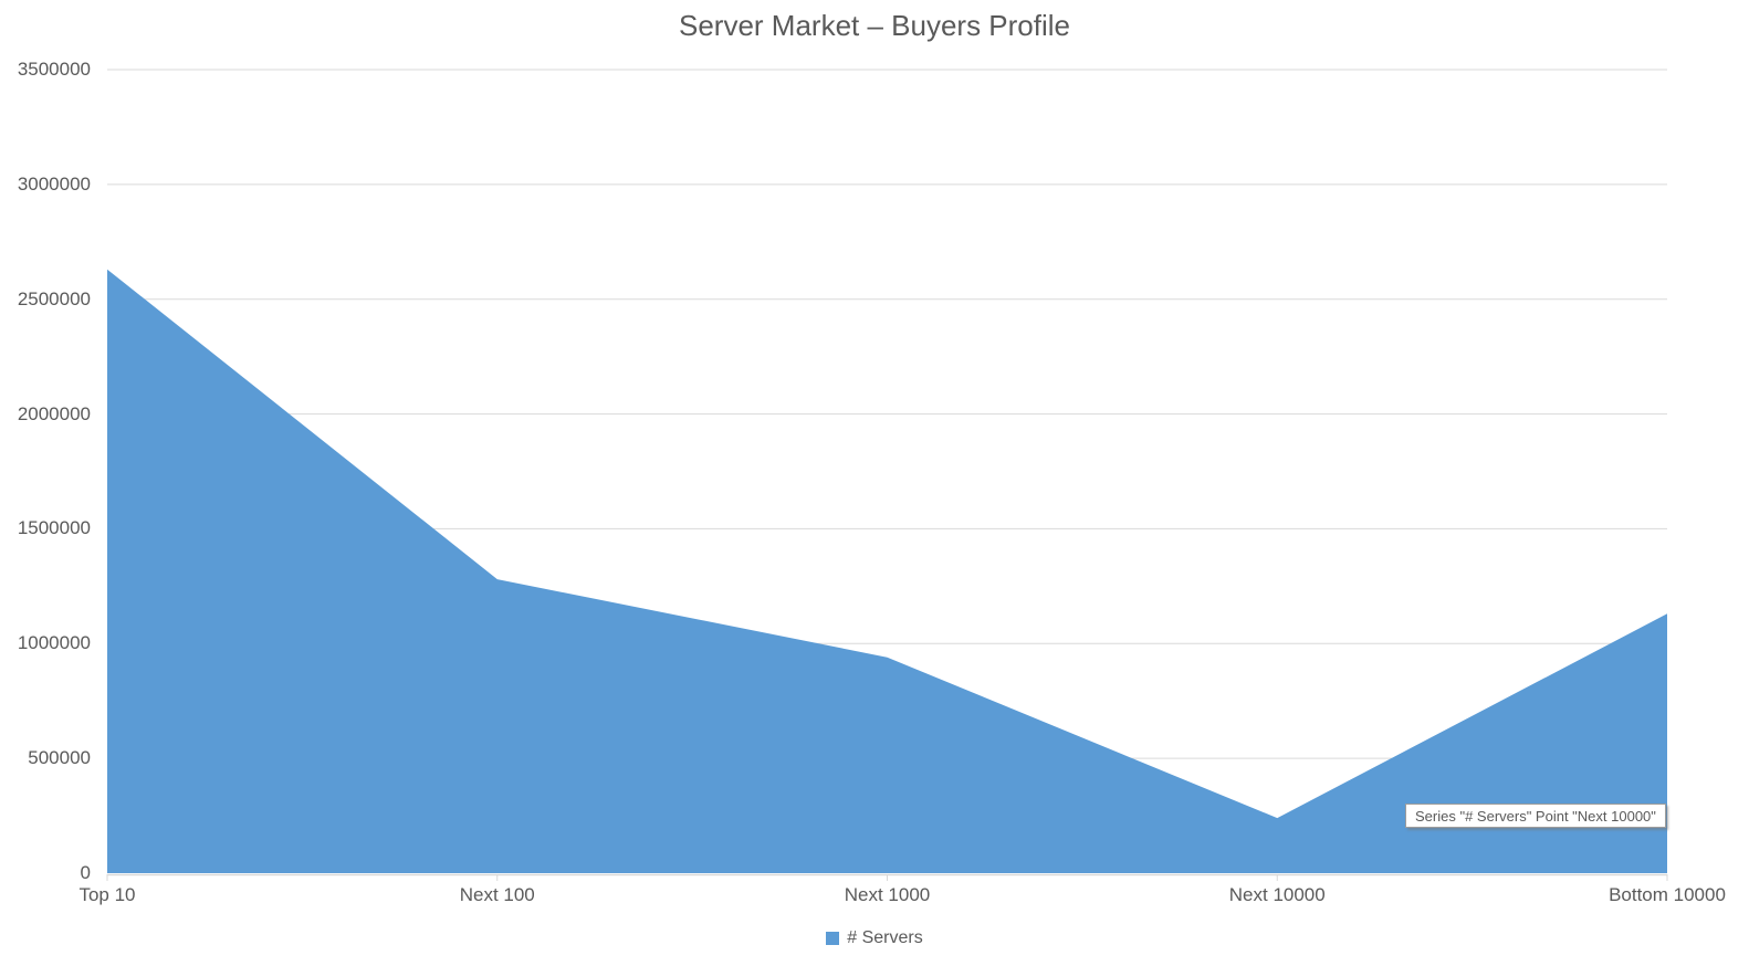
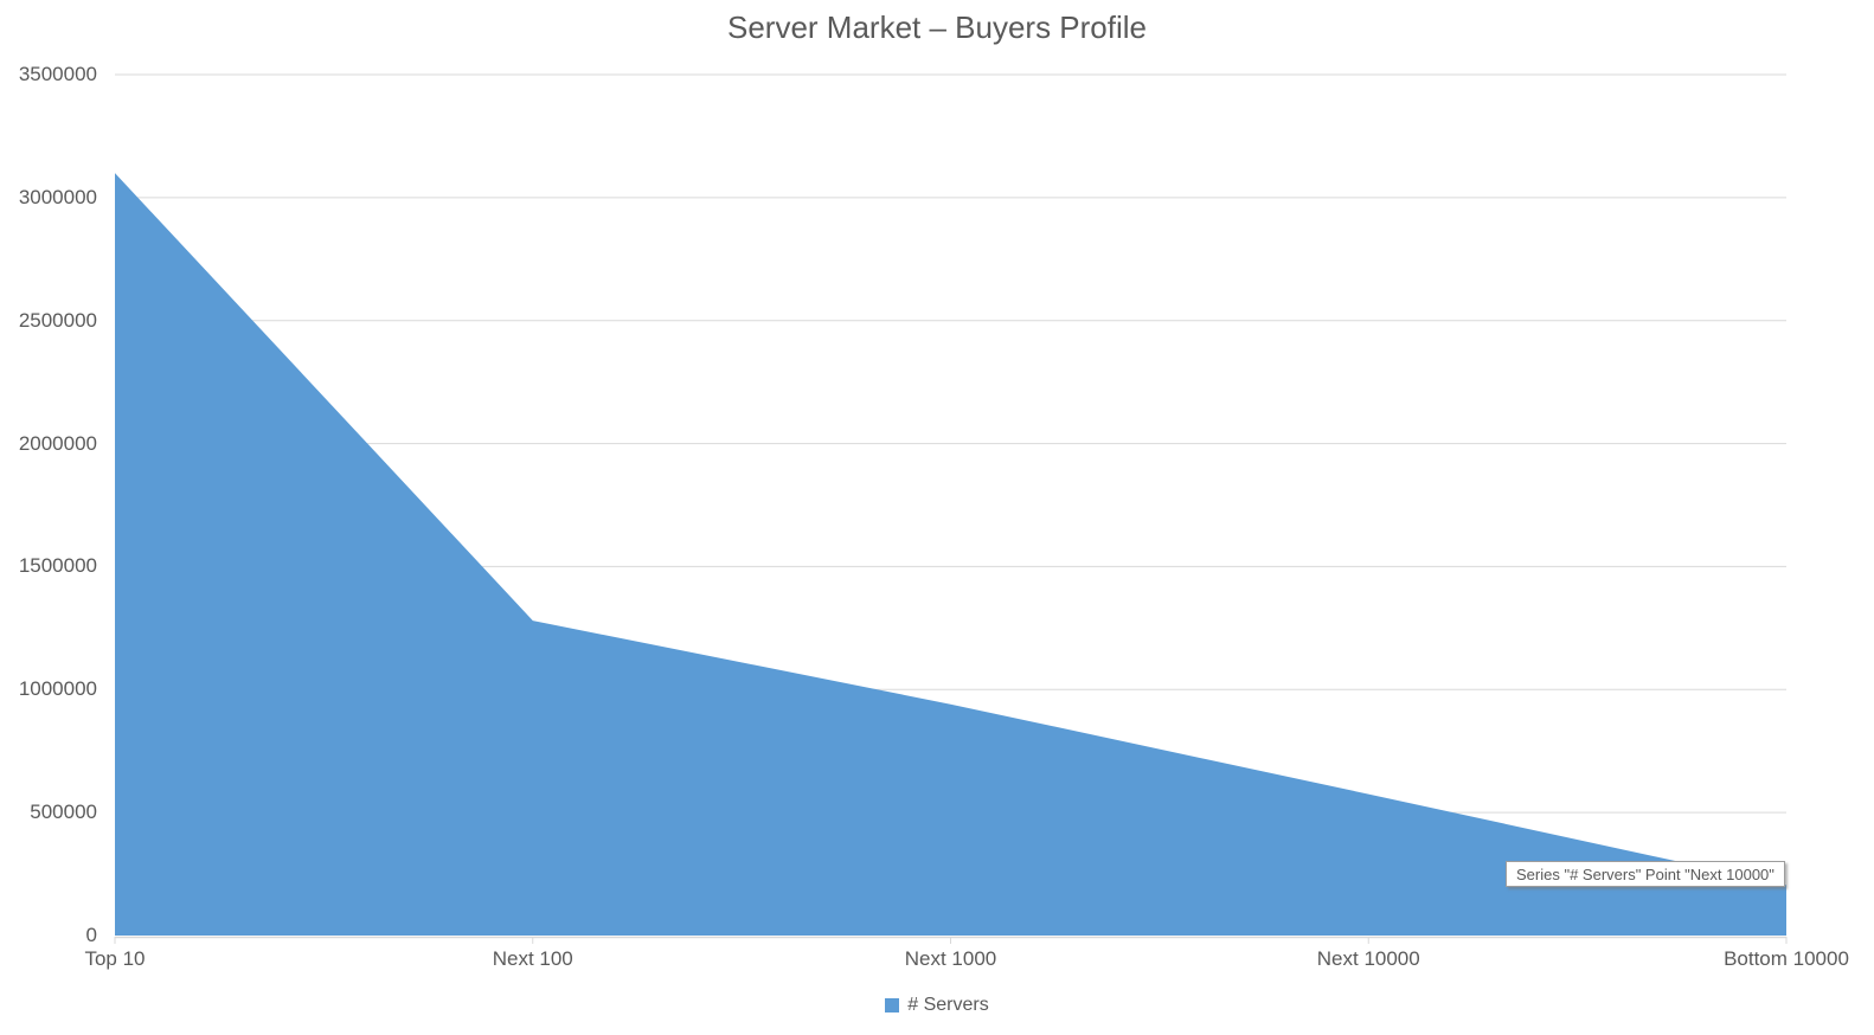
Top 10: 2630000 -> 3100000
Next 10000: 240000 -> 580000
Bottom 10000: 1130000 -> 200000
